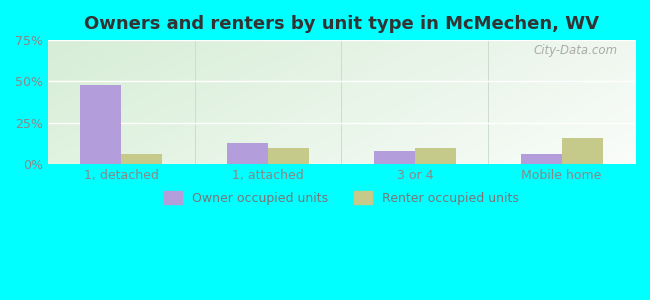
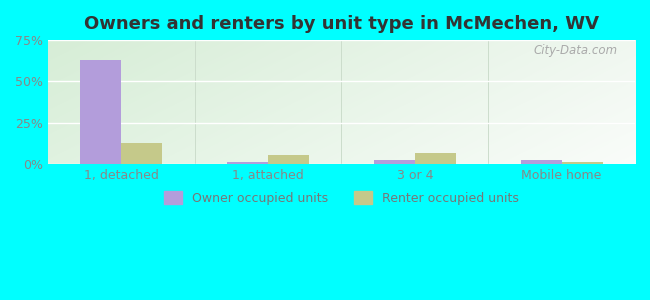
Owner occupied units/1, detached: 48% -> 63%
Renter occupied units/1, detached: 6% -> 13%
Owner occupied units/1, attached: 13% -> 1%
Renter occupied units/1, attached: 10% -> 6%
Owner occupied units/3 or 4: 8% -> 2%
Renter occupied units/3 or 4: 10% -> 6%
Owner occupied units/Mobile home: 6% -> 2%
Renter occupied units/Mobile home: 16% -> 1%
